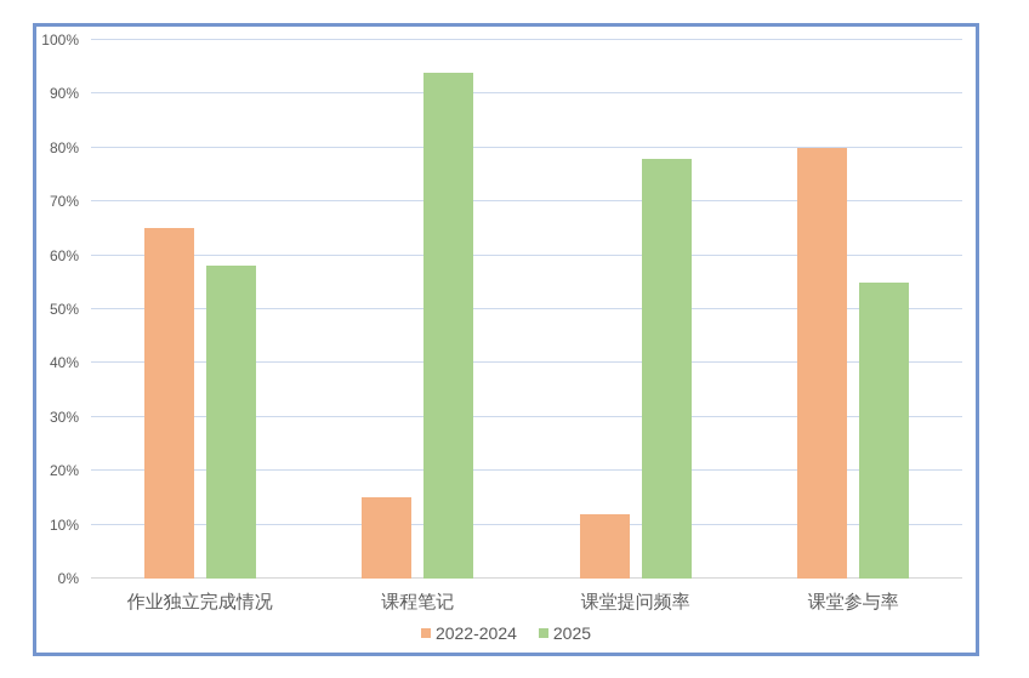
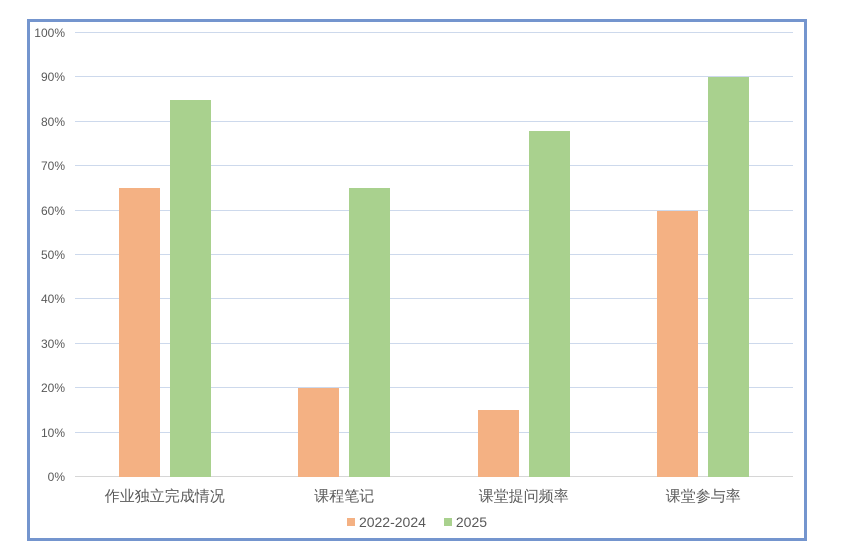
2025/作业独立完成情况: 58% -> 85%
2022-2024/课程笔记: 15% -> 20%
2025/课程笔记: 94% -> 65%
2022-2024/课堂提问频率: 12% -> 15%
2022-2024/课堂参与率: 80% -> 60%
2025/课堂参与率: 55% -> 90%
